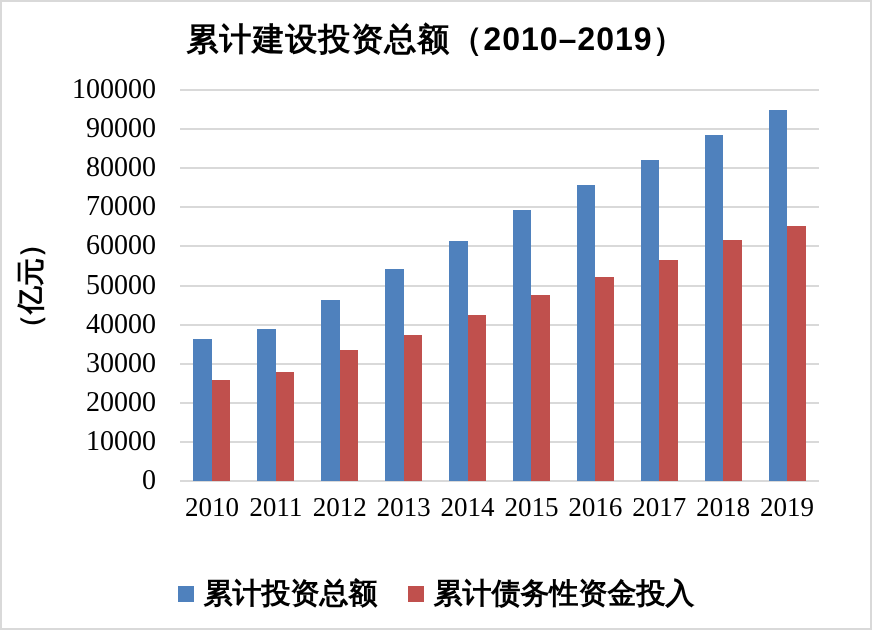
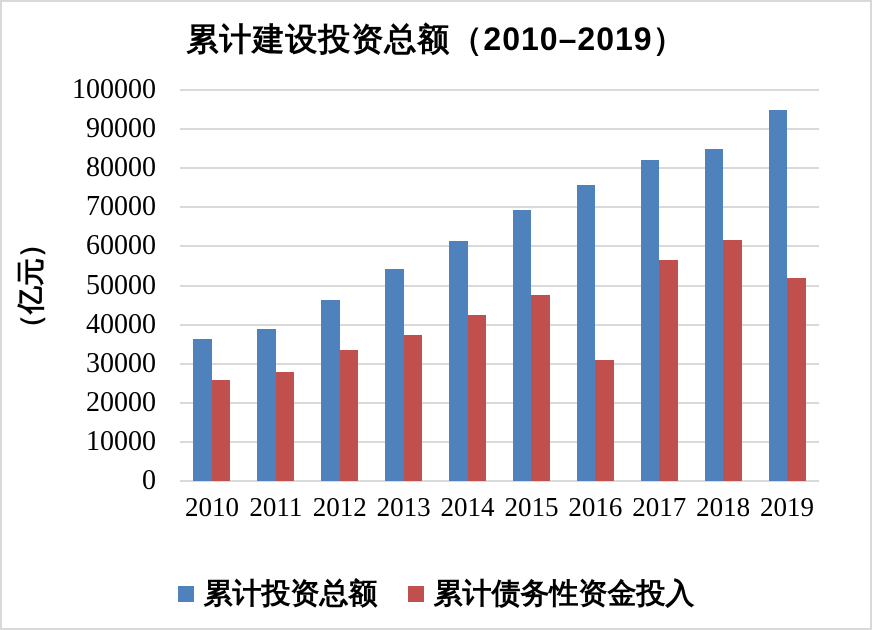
累计债务性资金投入/2016: 52000 -> 31000
累计投资总额/2018: 88000 -> 85000
累计债务性资金投入/2019: 65000 -> 52000
